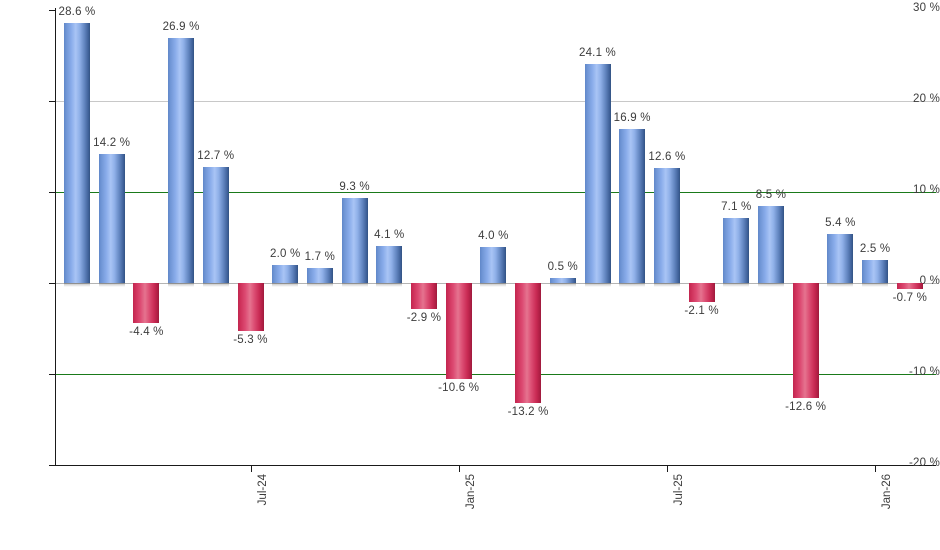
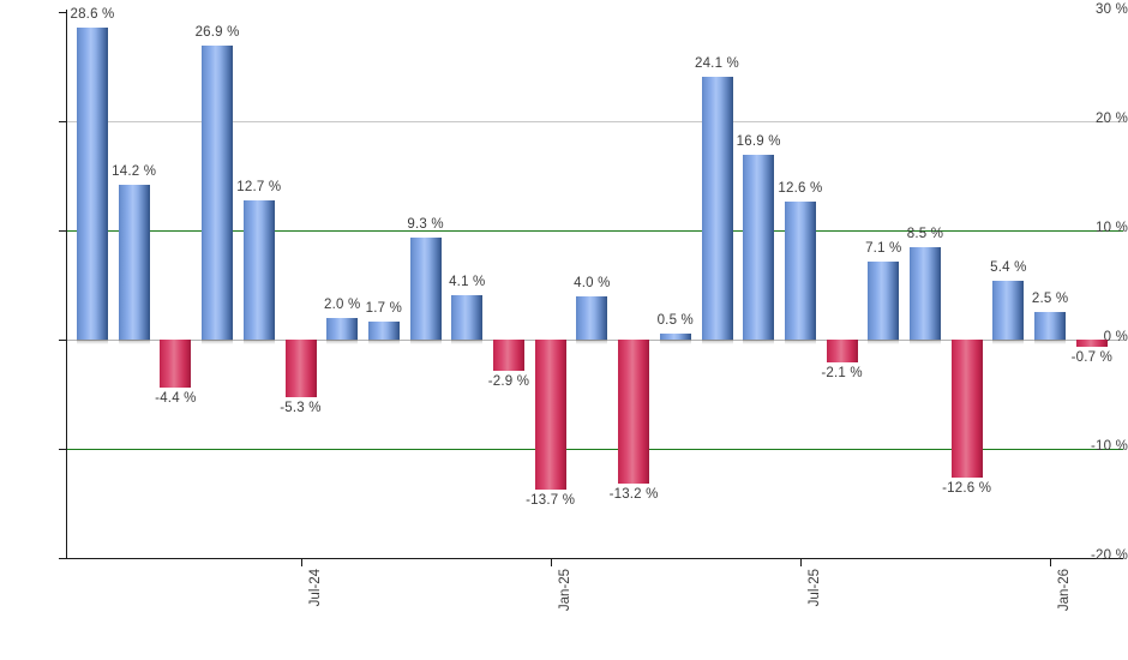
Jan-25: -10.6 -> -13.7
